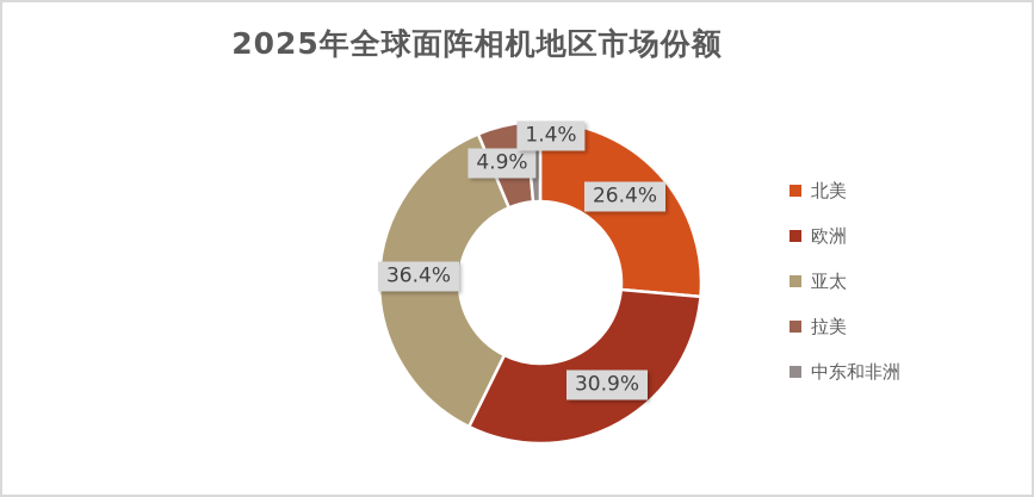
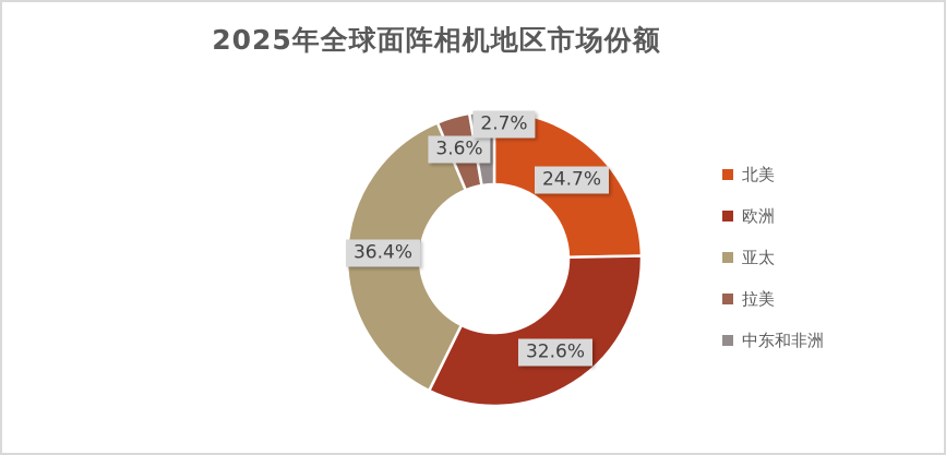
北美: 26.4% -> 24.7%
欧洲: 30.9% -> 32.6%
拉美: 4.9% -> 3.6%
中东和非洲: 1.4% -> 2.7%
